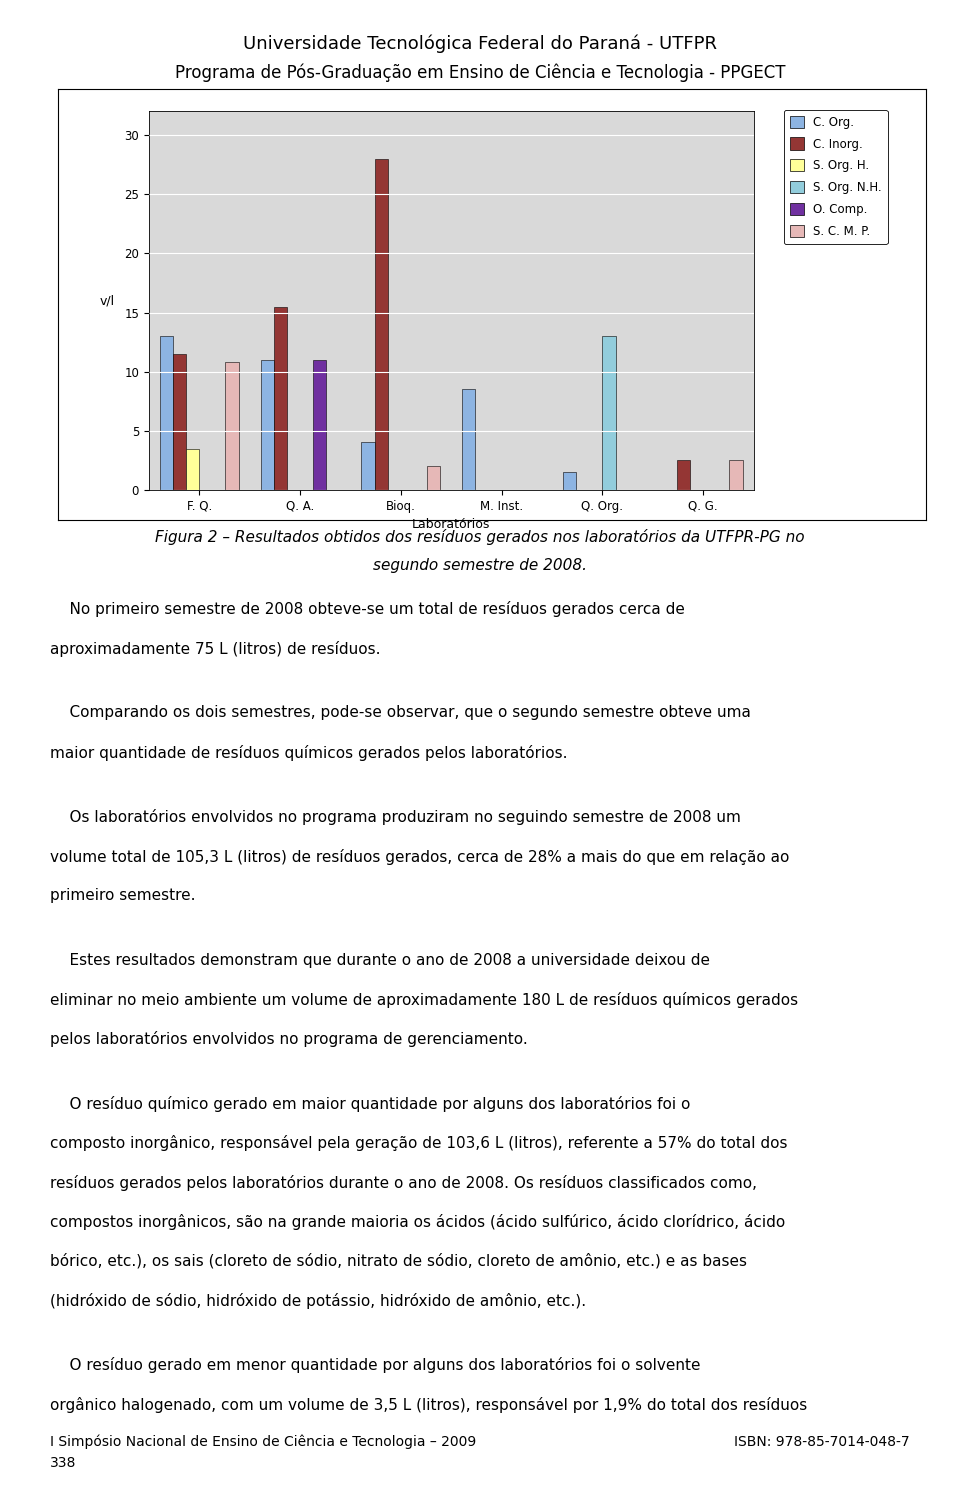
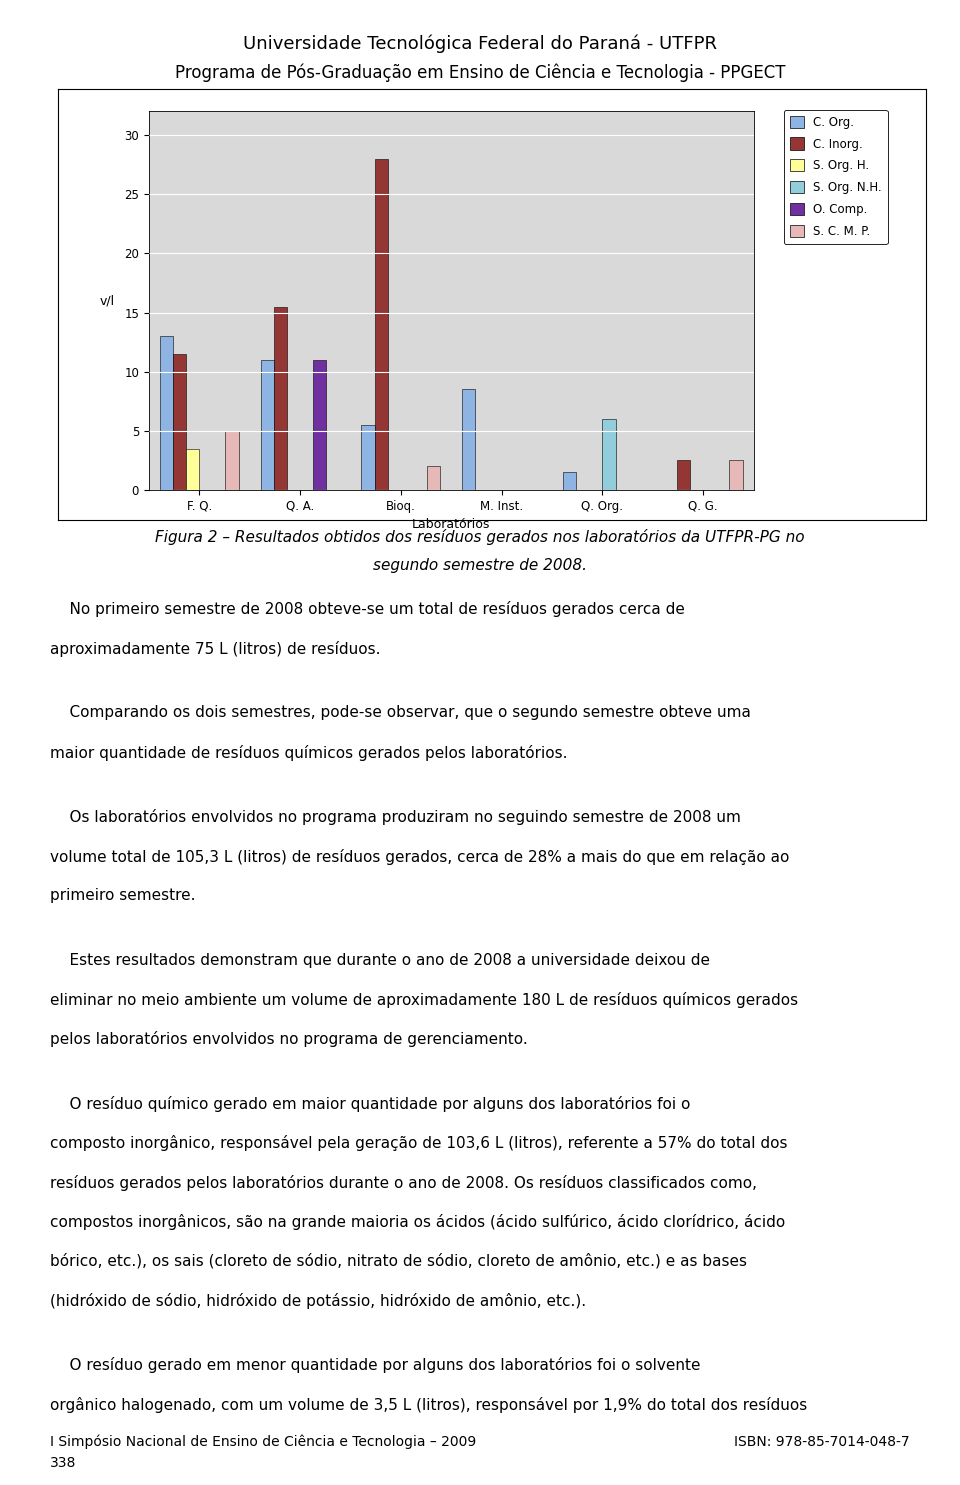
S. C. M. P./F. Q.: 10.8 -> 5.0
C. Org./Bioq.: 4.1 -> 5.5
S. Org. N.H./Q. Org.: 13 -> 6
